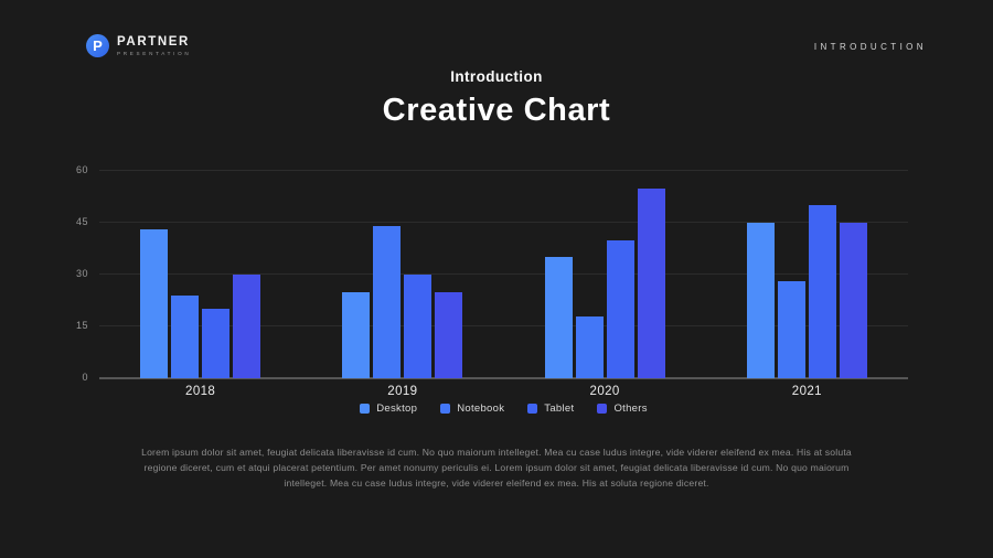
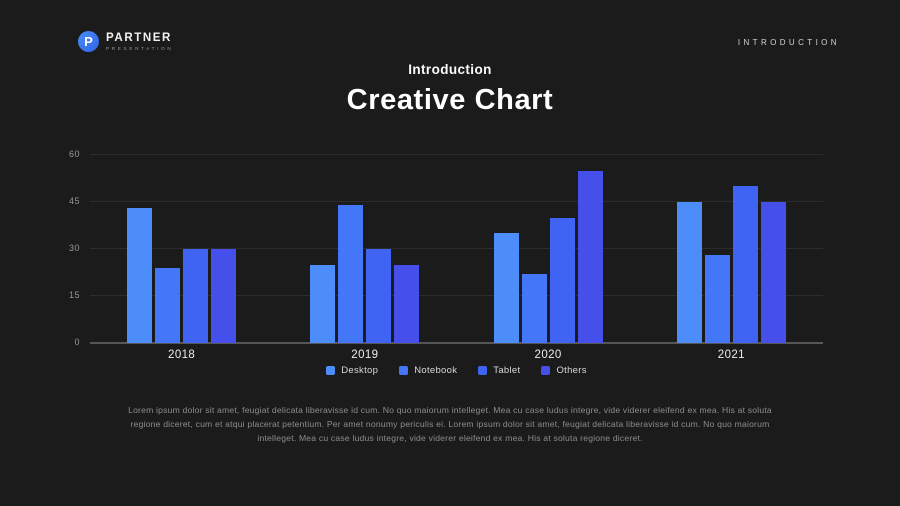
Tablet/2018: 20 -> 30
Notebook/2020: 18 -> 22
